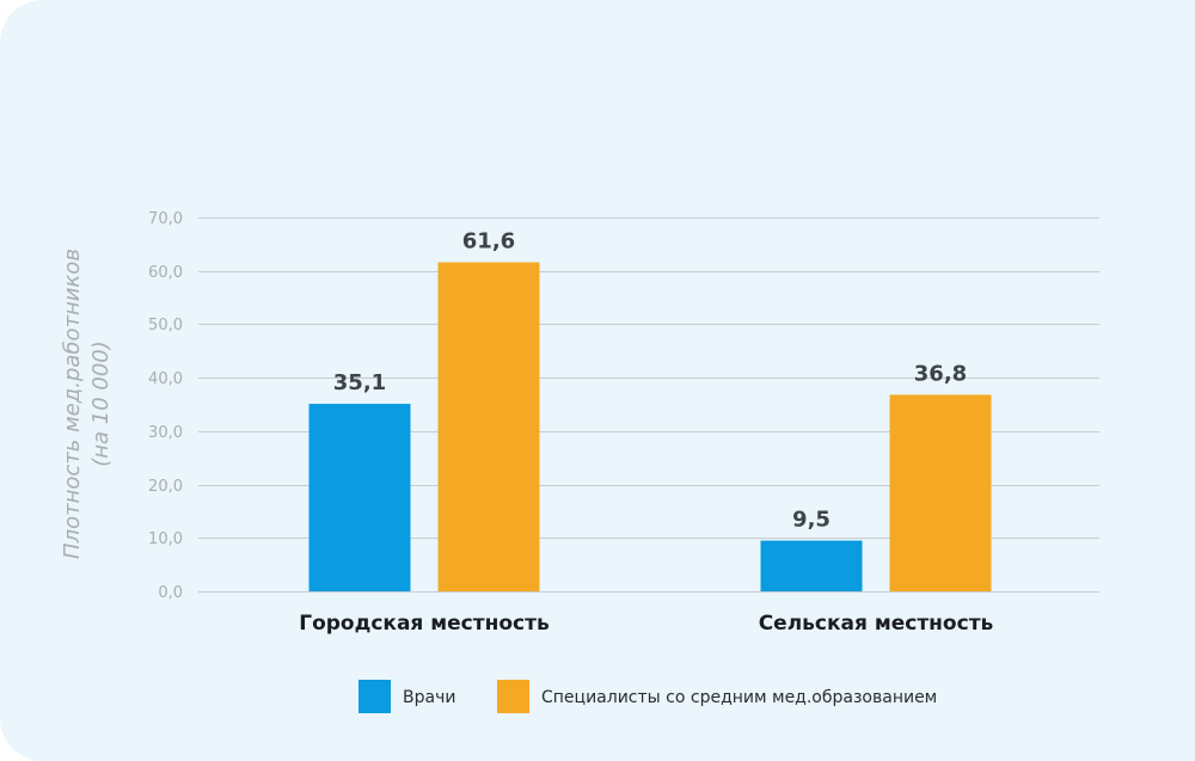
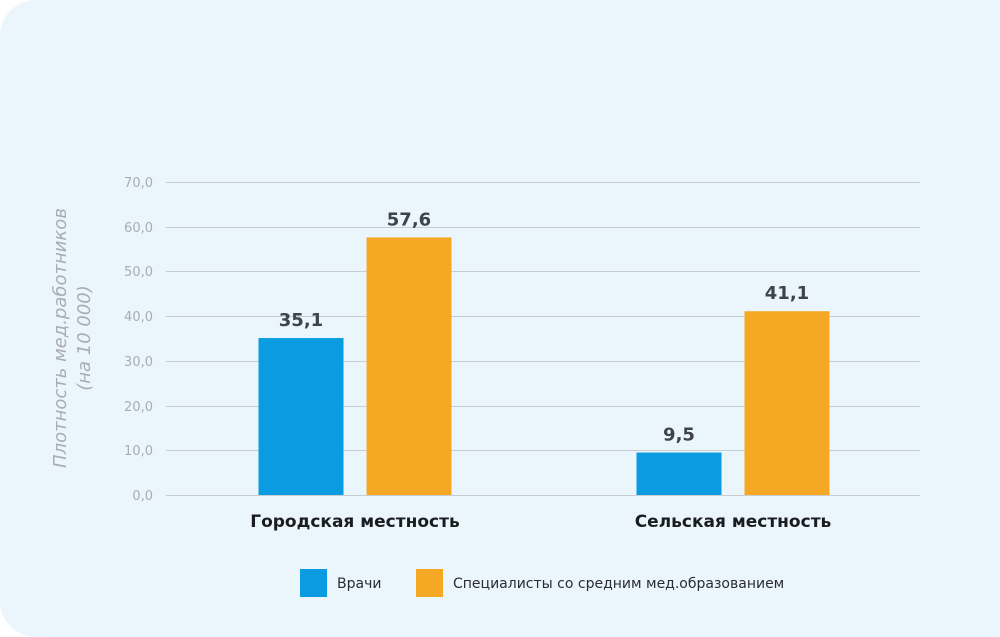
Специалисты со средним мед.образованием/Городская местность: 61,6 -> 57,6
Специалисты со средним мед.образованием/Сельская местность: 36,8 -> 41,1
